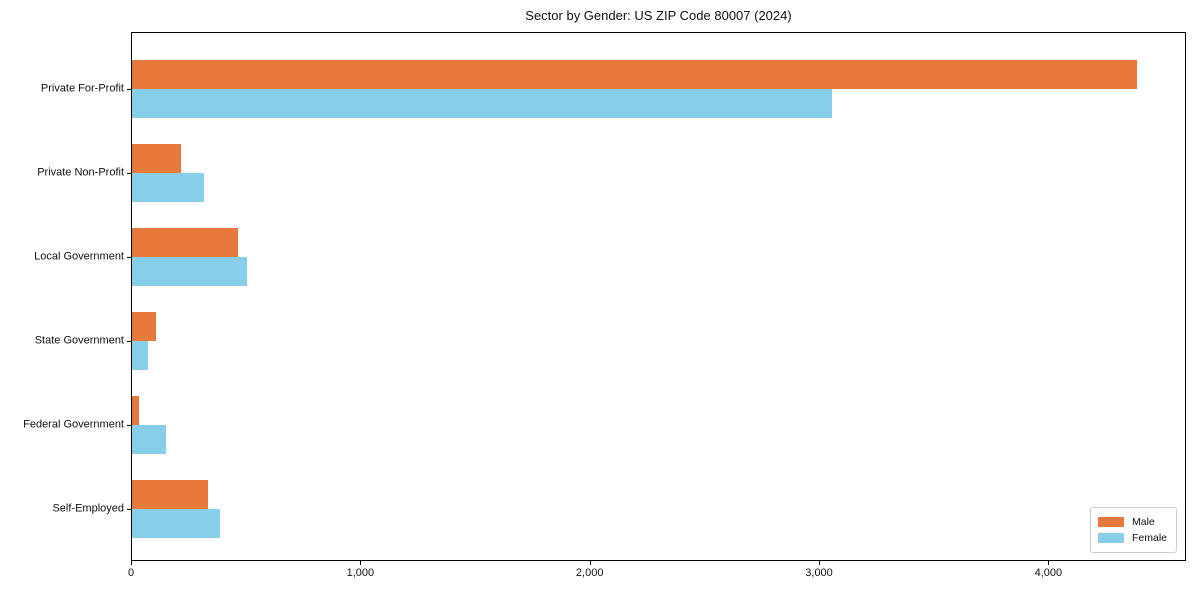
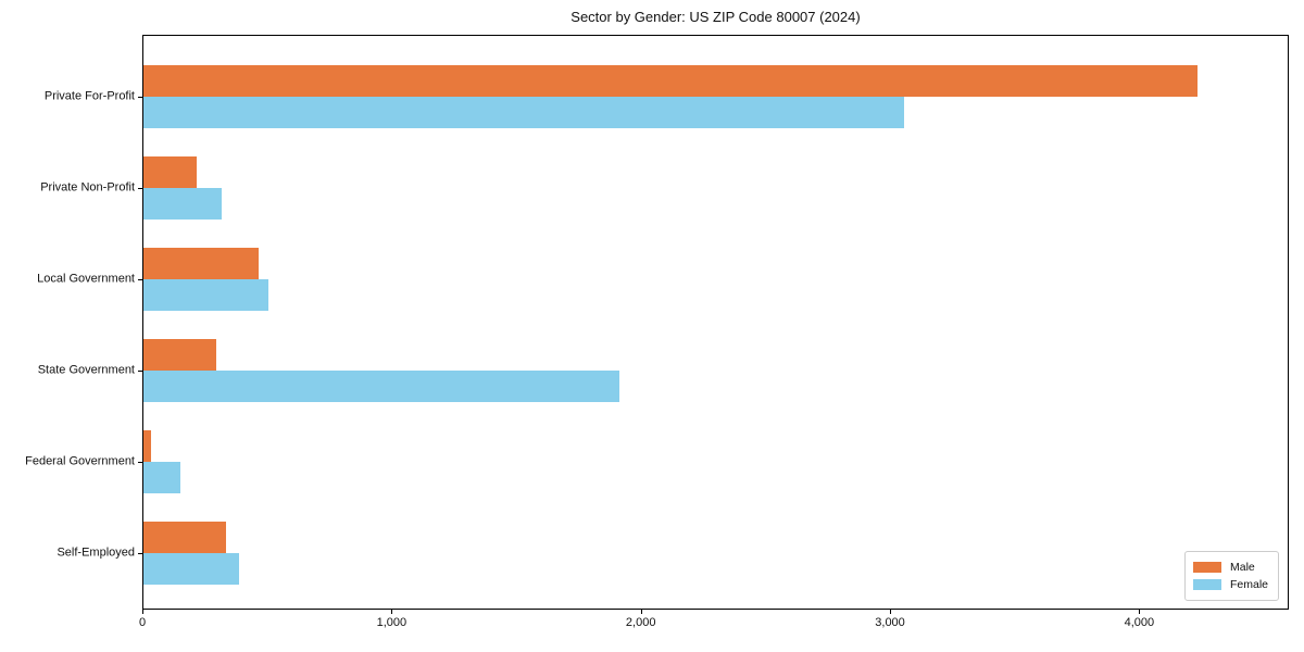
Male/Private For-Profit: 4380 -> 4230
Male/State Government: 100 -> 290
Female/State Government: 70 -> 1910
